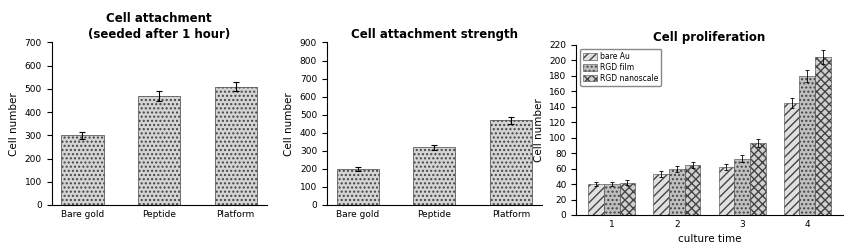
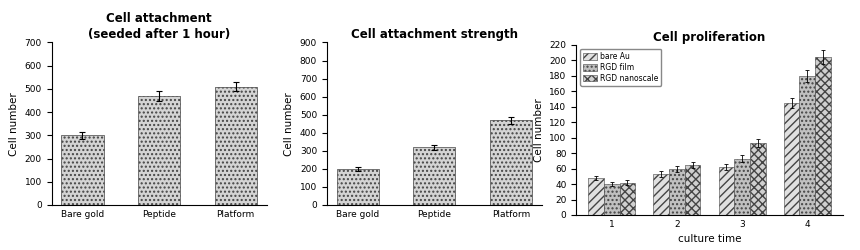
Cell proliferation/bare Au/1: 40 -> 48
